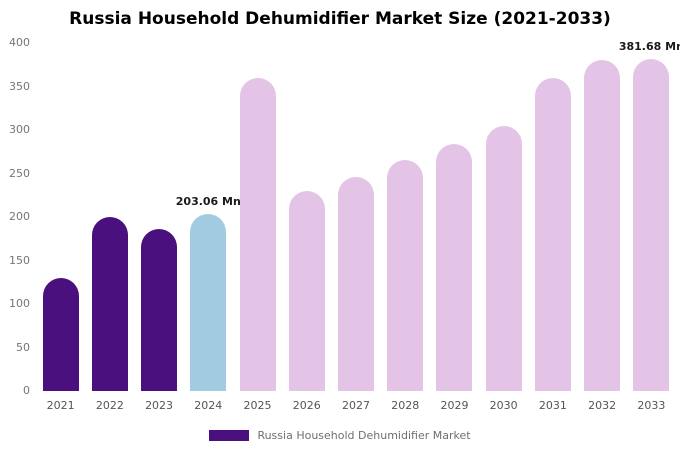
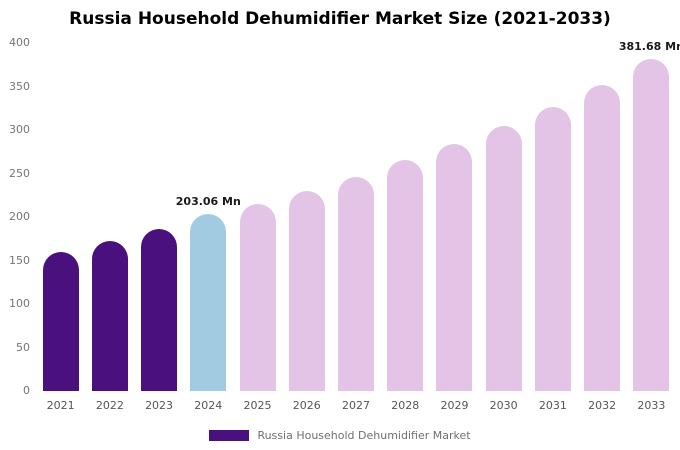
2021: 130 -> 160
2022: 200 -> 170
2025: 360 -> 220
2031: 360 -> 330
2032: 380 -> 350
